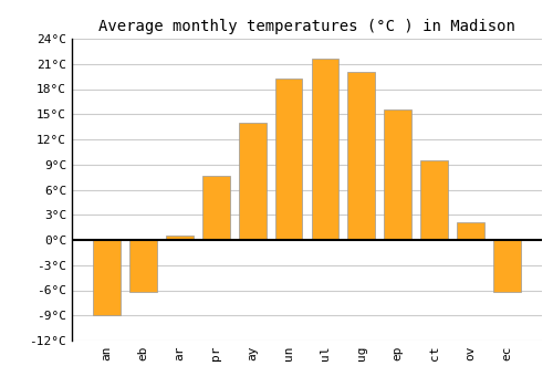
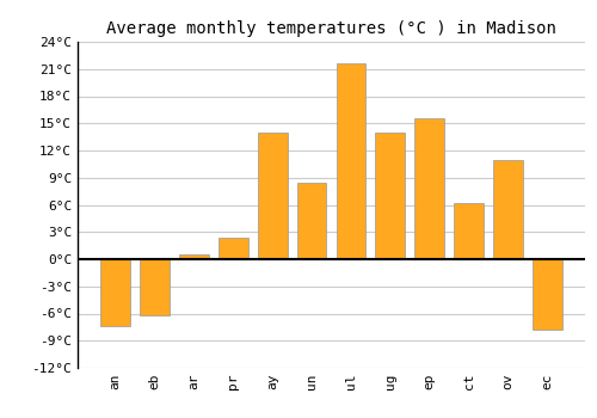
an: -9.0°C -> -7.4°C
pr: 7.6°C -> 2.4°C
un: 19.2°C -> 8.4°C
ug: 20.0°C -> 14.0°C
ct: 9.5°C -> 6.2°C
ov: 2.1°C -> 11.0°C
ec: -6.2°C -> -7.8°C
